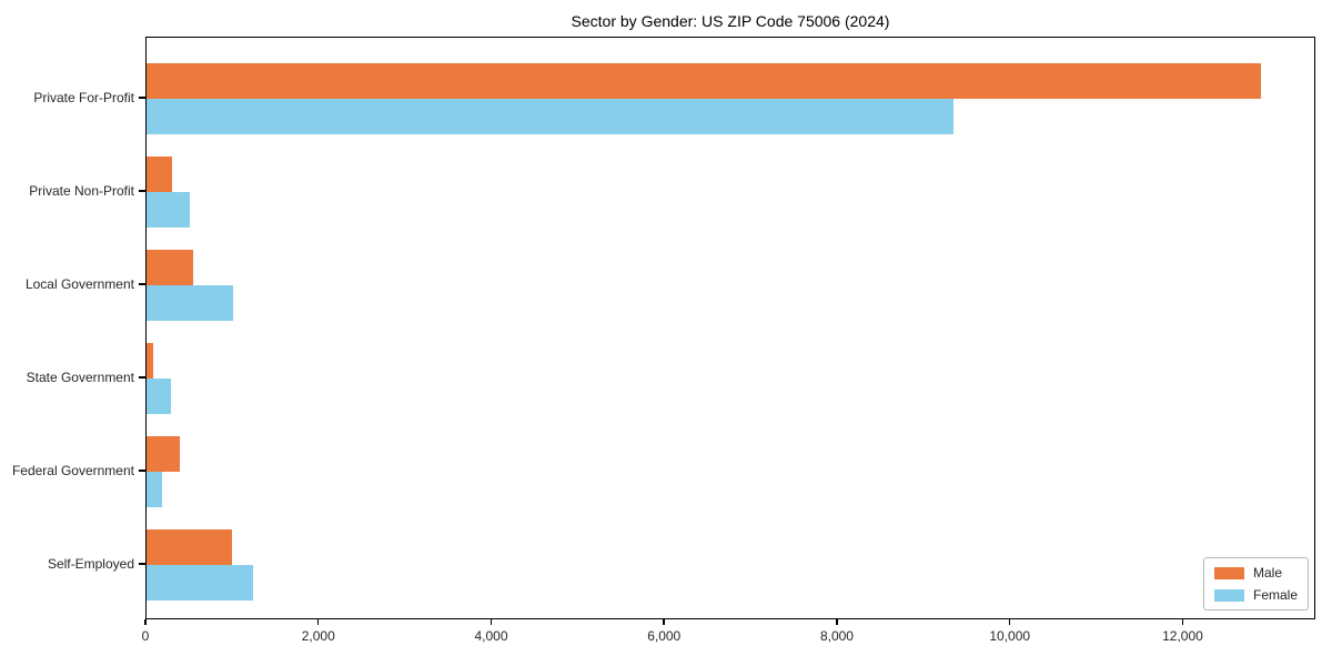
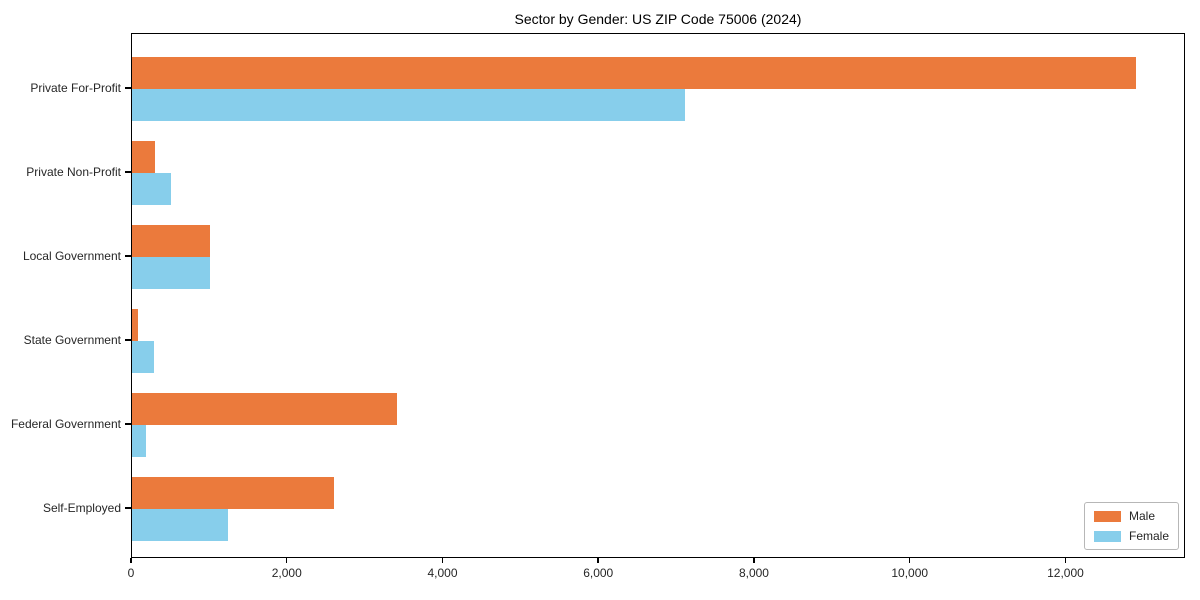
Female/Private For-Profit: 9300 -> 7100
Male/Local Government: 500 -> 1000
Male/Federal Government: 400 -> 3400
Male/Self-Employed: 1000 -> 2600
